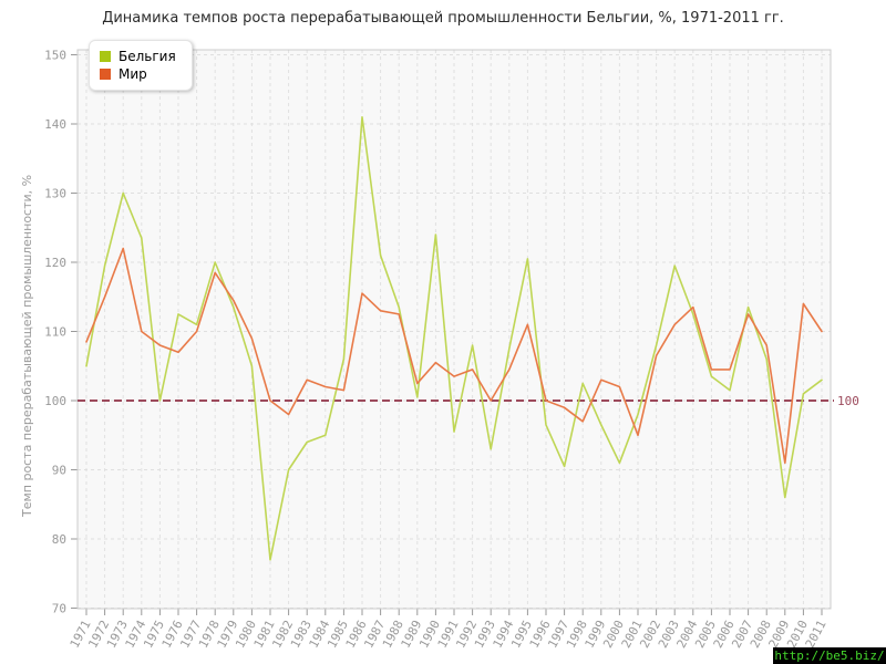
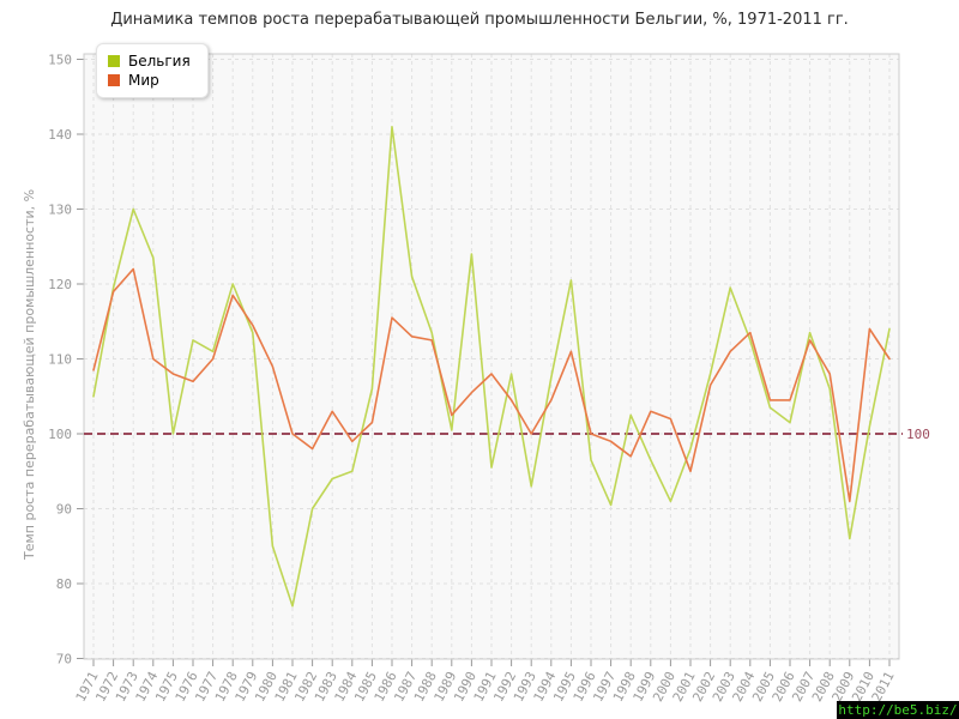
Мир/1972: 115 -> 119
Бельгия/1980: 105 -> 85
Мир/1984: 102 -> 99
Мир/1991: 104 -> 108
Бельгия/2011: 103 -> 114
